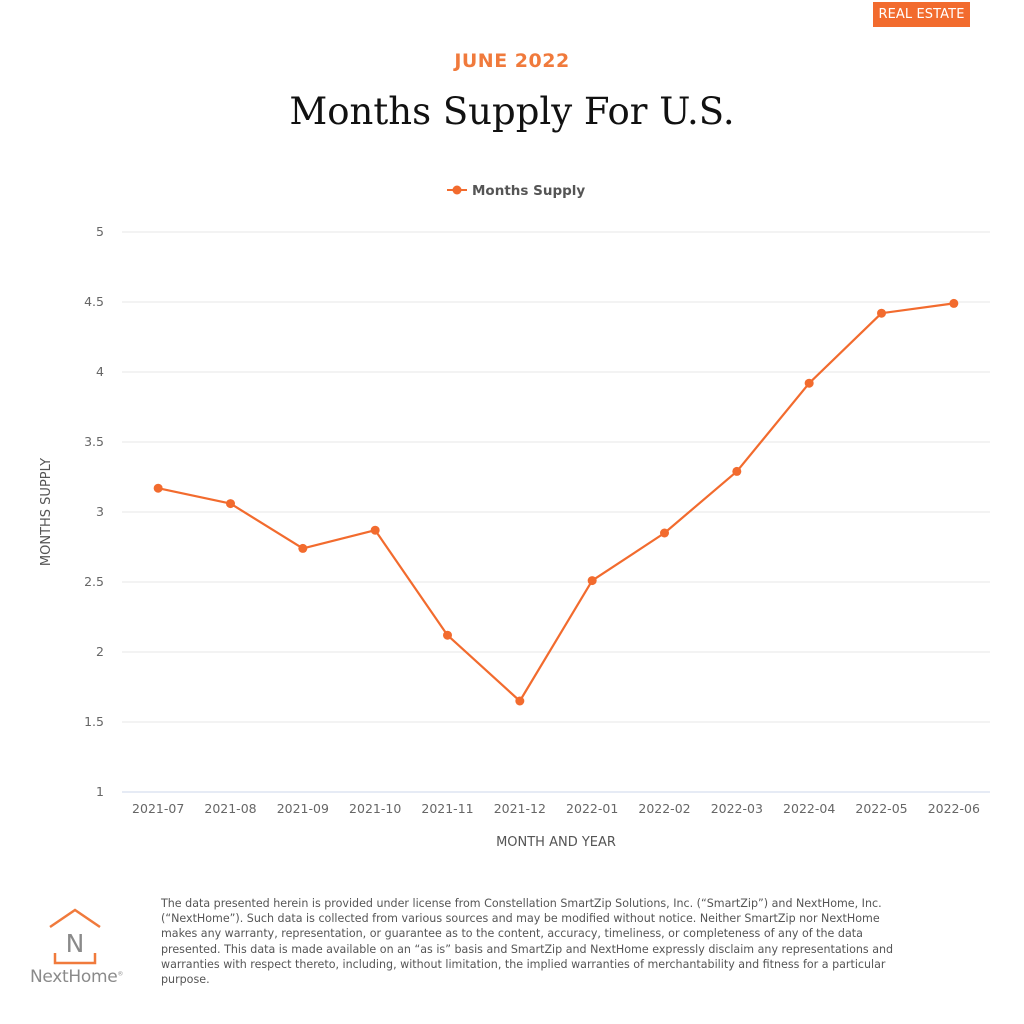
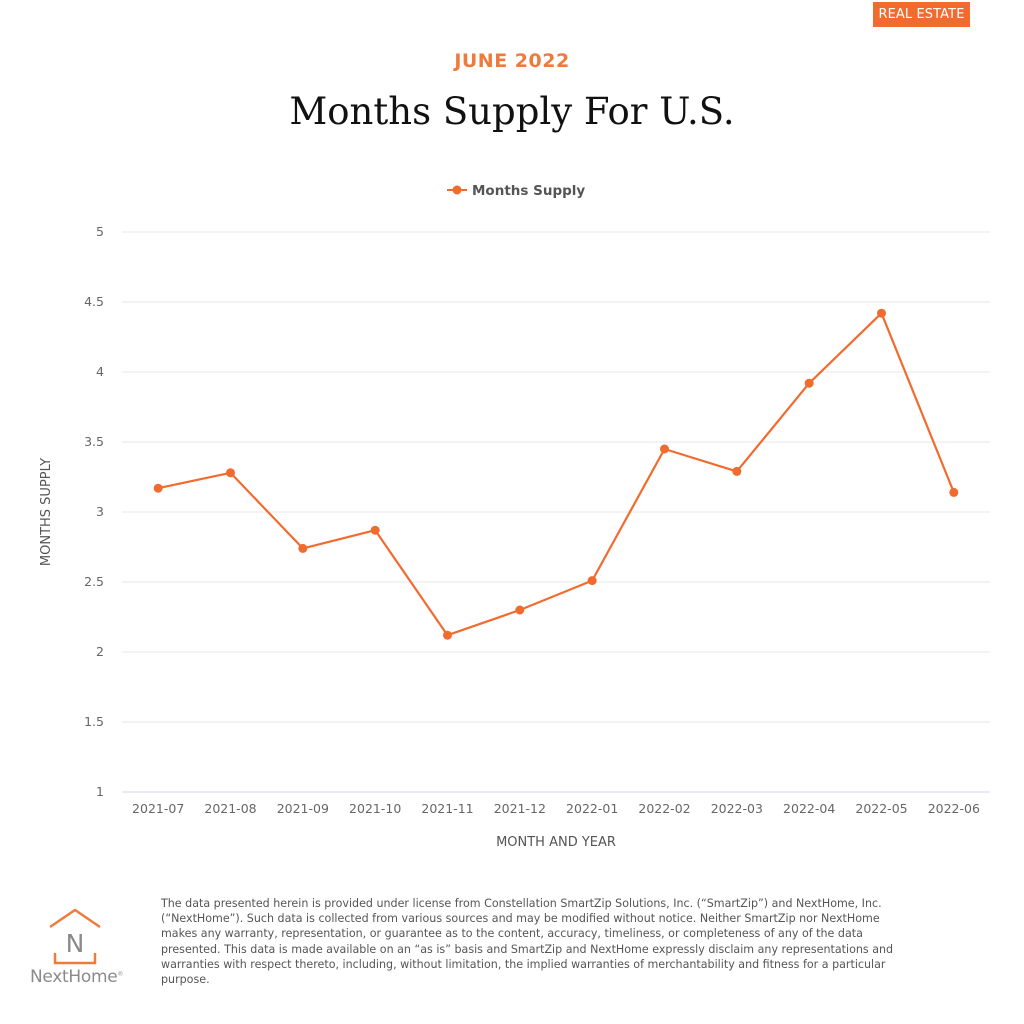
2021-08: 3.06 -> 3.28
2021-12: 1.65 -> 2.30
2022-02: 2.85 -> 3.45
2022-06: 4.49 -> 3.14
